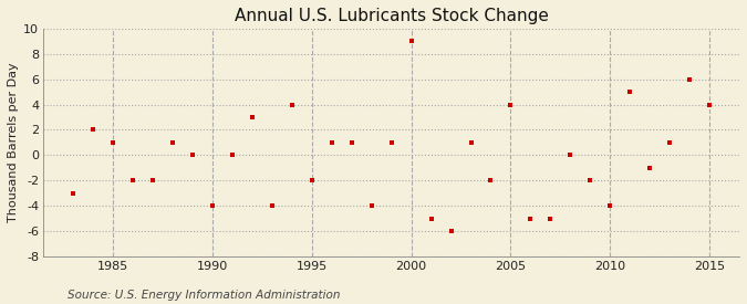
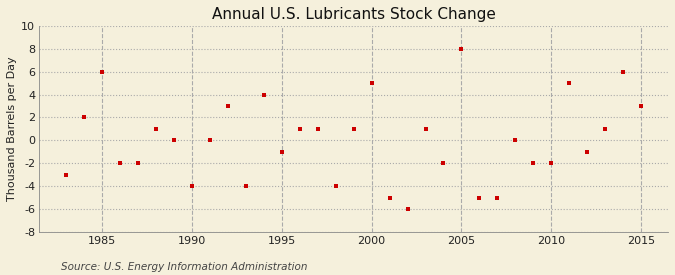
1985: 1 -> 6
1995: -2 -> -1
2000: 9 -> 5
2005: 4 -> 8
2010: -4 -> -2
2015: 4 -> 3
